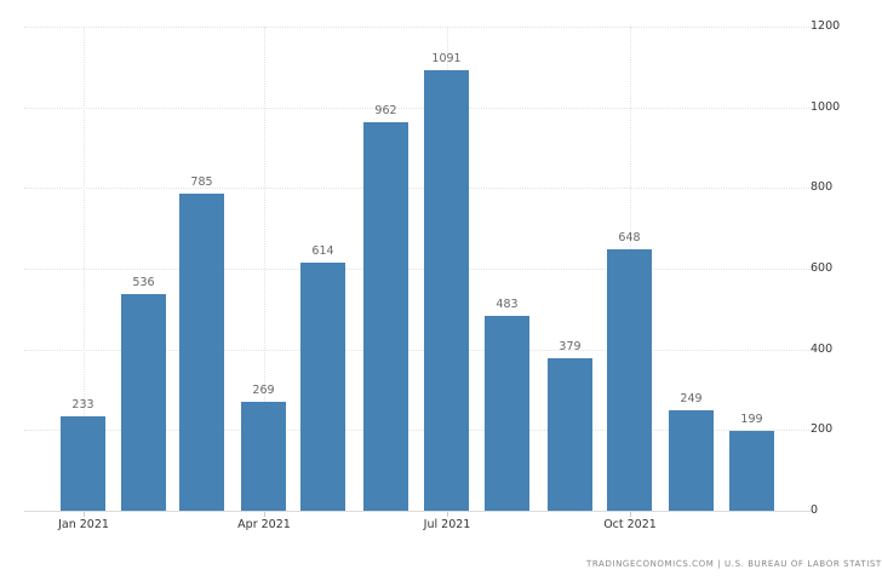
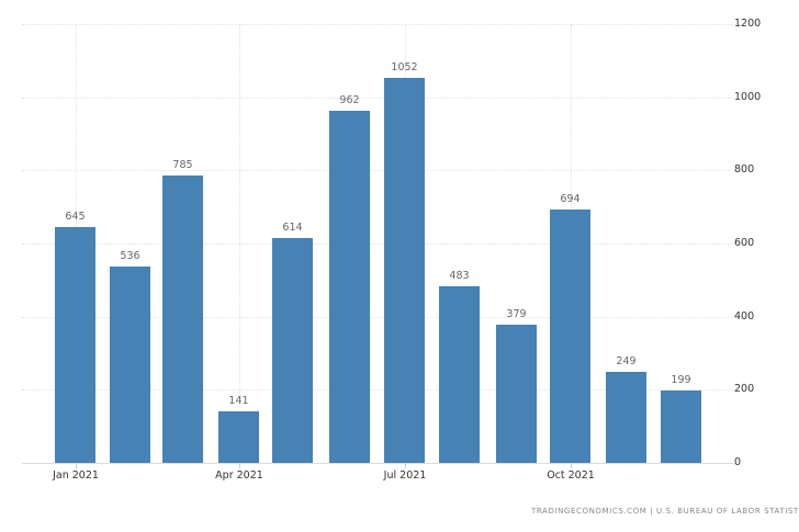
Jan 2021: 233 -> 645
Apr 2021: 269 -> 141
Jul 2021: 1091 -> 1052
Oct 2021: 648 -> 694
